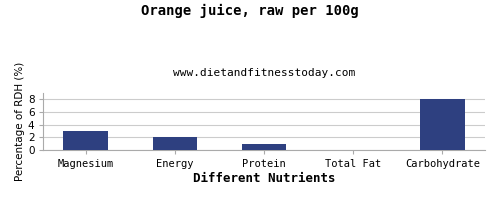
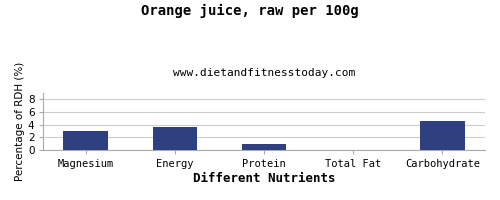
Energy: 2.0 -> 3.6
Carbohydrate: 8.0 -> 4.6
